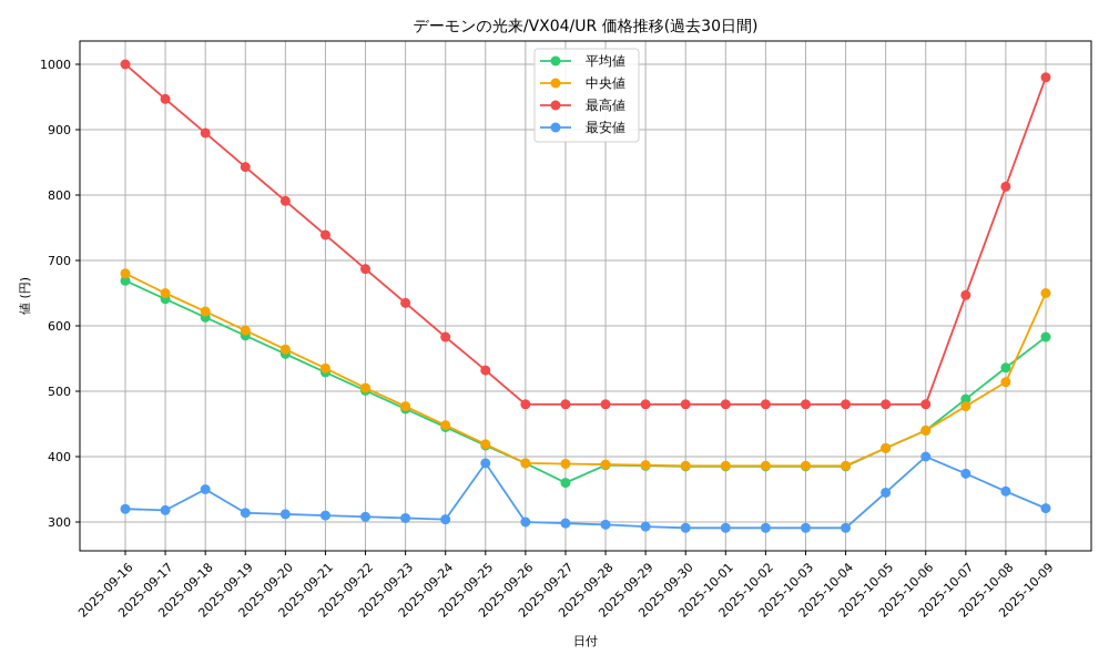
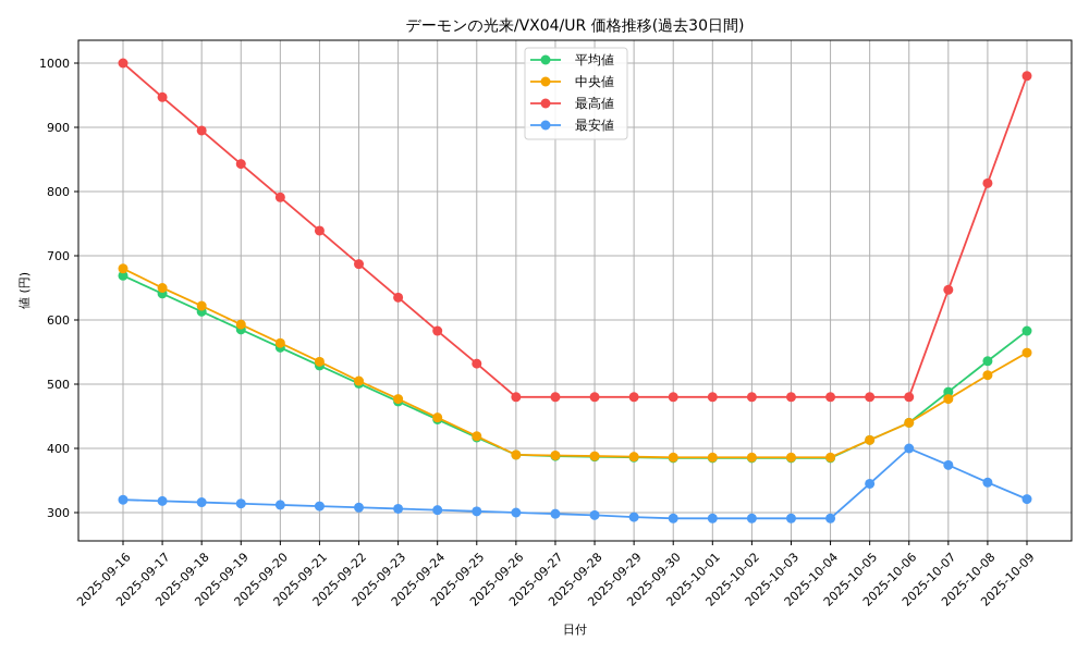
最安値/2025-09-18: 350 -> 320
最安値/2025-09-25: 390 -> 300
平均値/2025-09-27: 360 -> 390
中央値/2025-10-09: 650 -> 550
